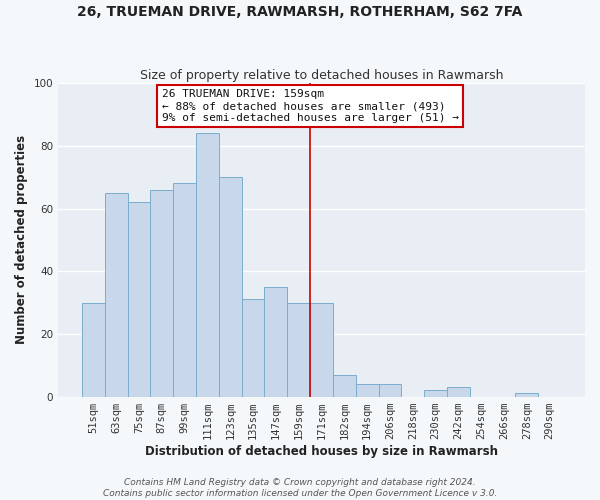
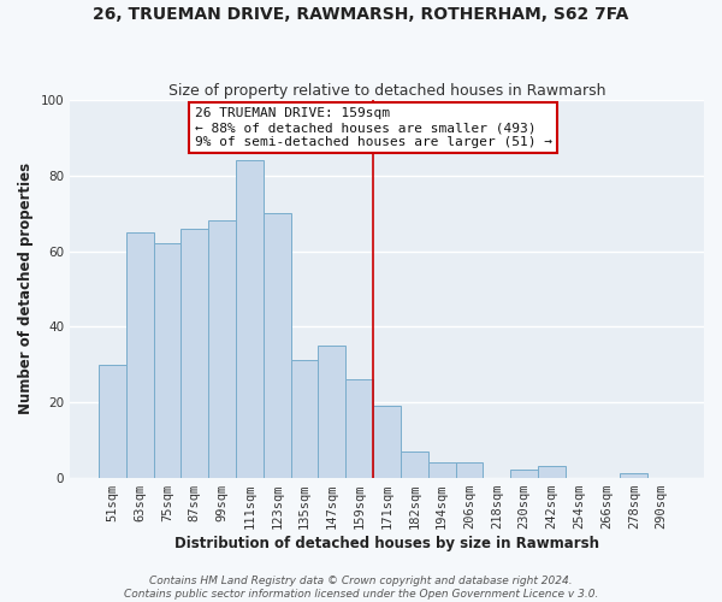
159sqm: 30 -> 26
171sqm: 30 -> 19
